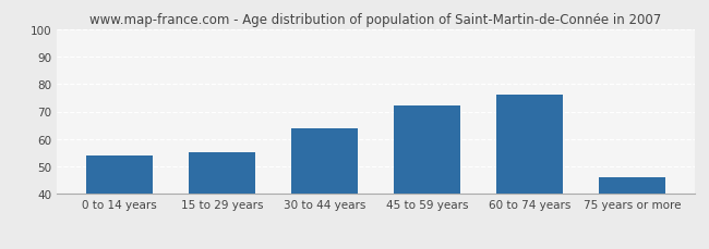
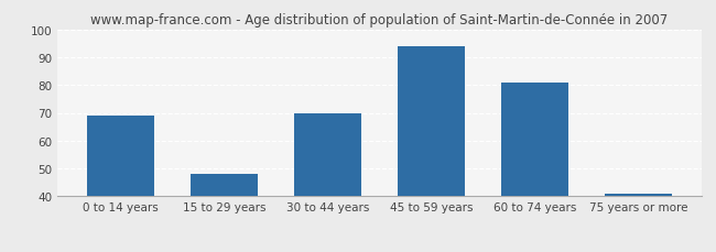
0 to 14 years: 54 -> 69
15 to 29 years: 55 -> 48
30 to 44 years: 64 -> 70
45 to 59 years: 72 -> 94
60 to 74 years: 76 -> 81
75 years or more: 46 -> 41
